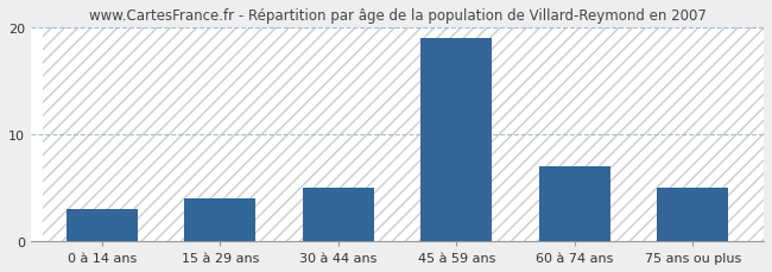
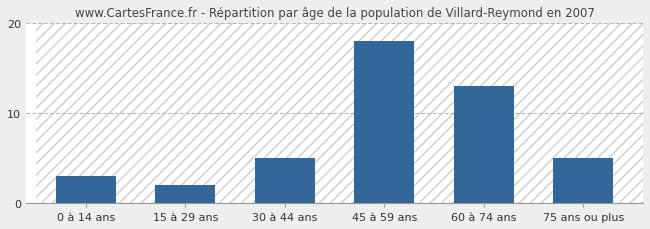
15 à 29 ans: 4 -> 2
45 à 59 ans: 19 -> 18
60 à 74 ans: 7 -> 13
